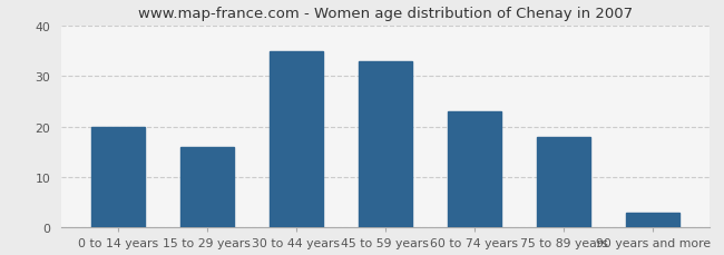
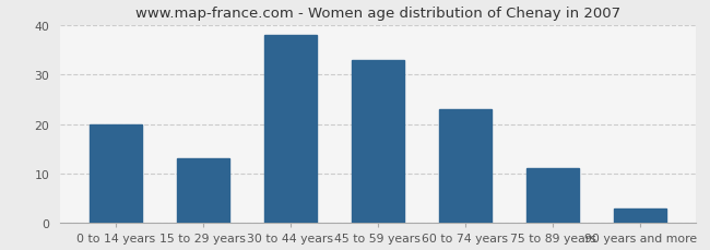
15 to 29 years: 16 -> 13
30 to 44 years: 35 -> 38
75 to 89 years: 18 -> 11
